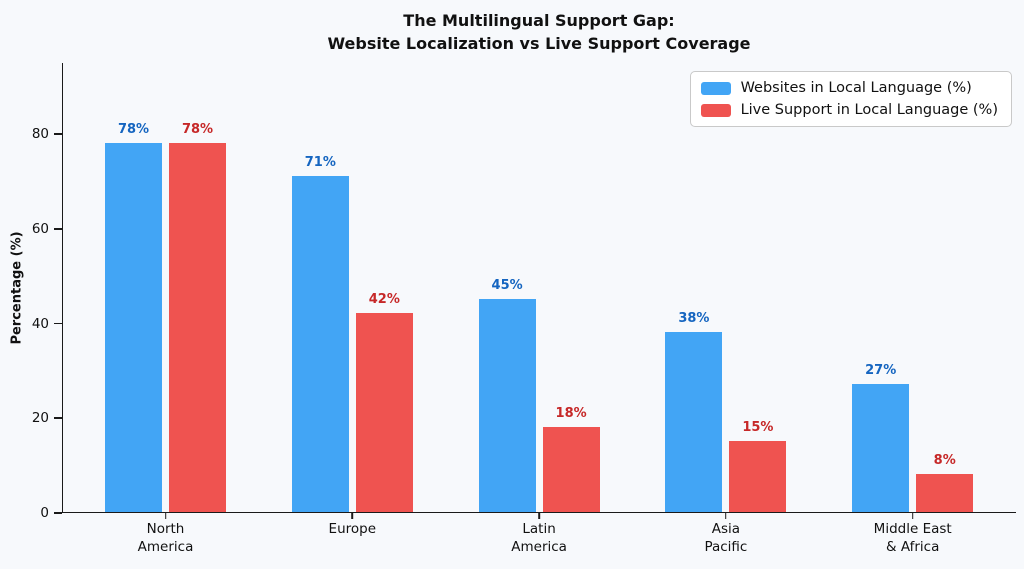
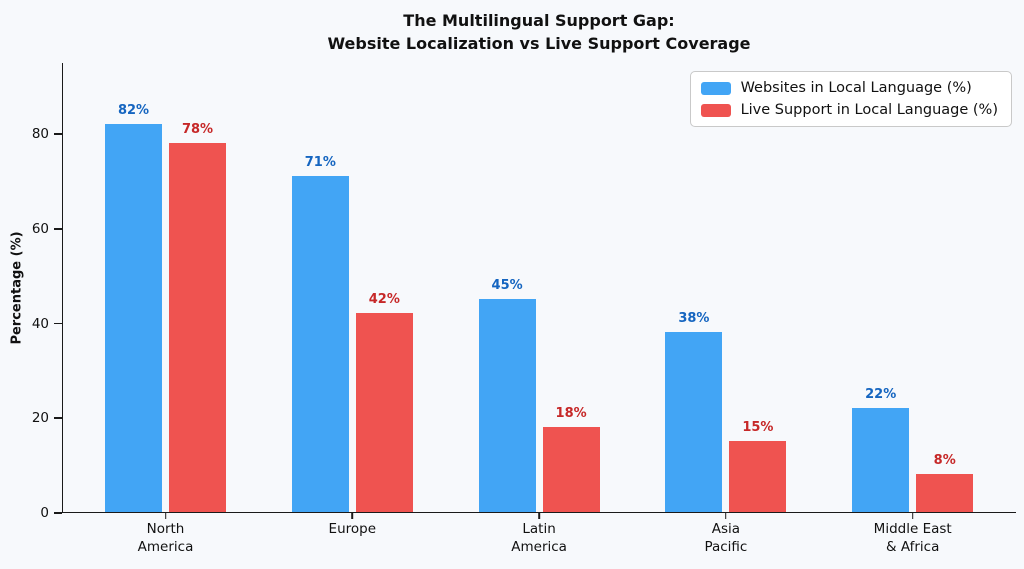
Websites in Local Language (%)/North America: 78% -> 82%
Websites in Local Language (%)/Middle East & Africa: 27% -> 22%
